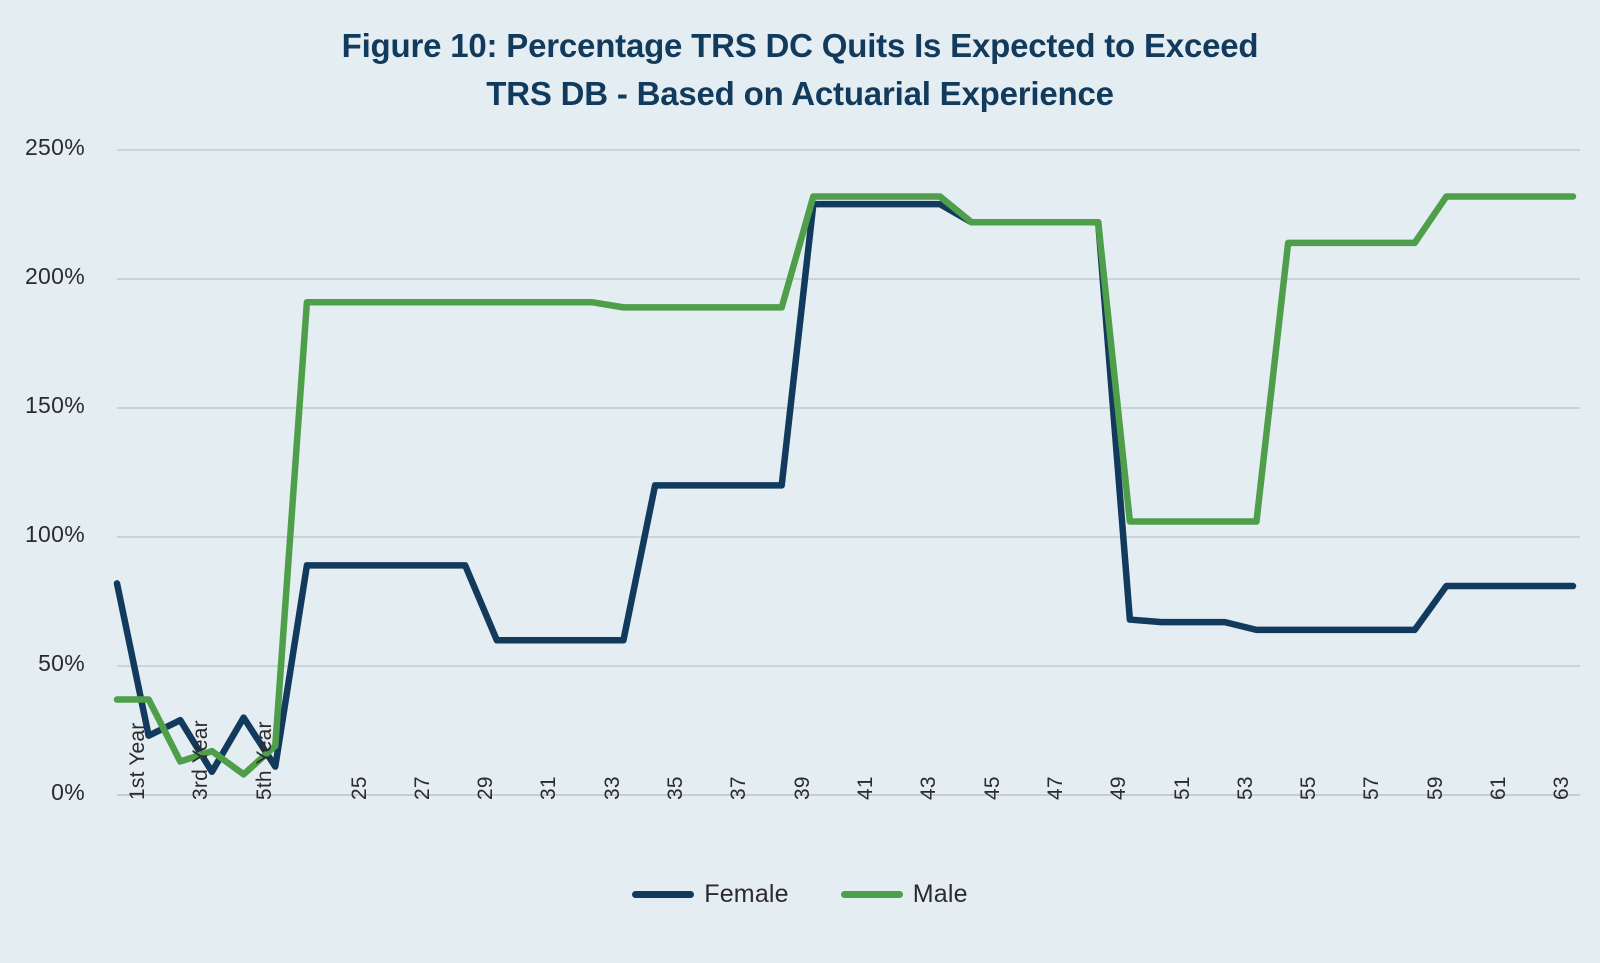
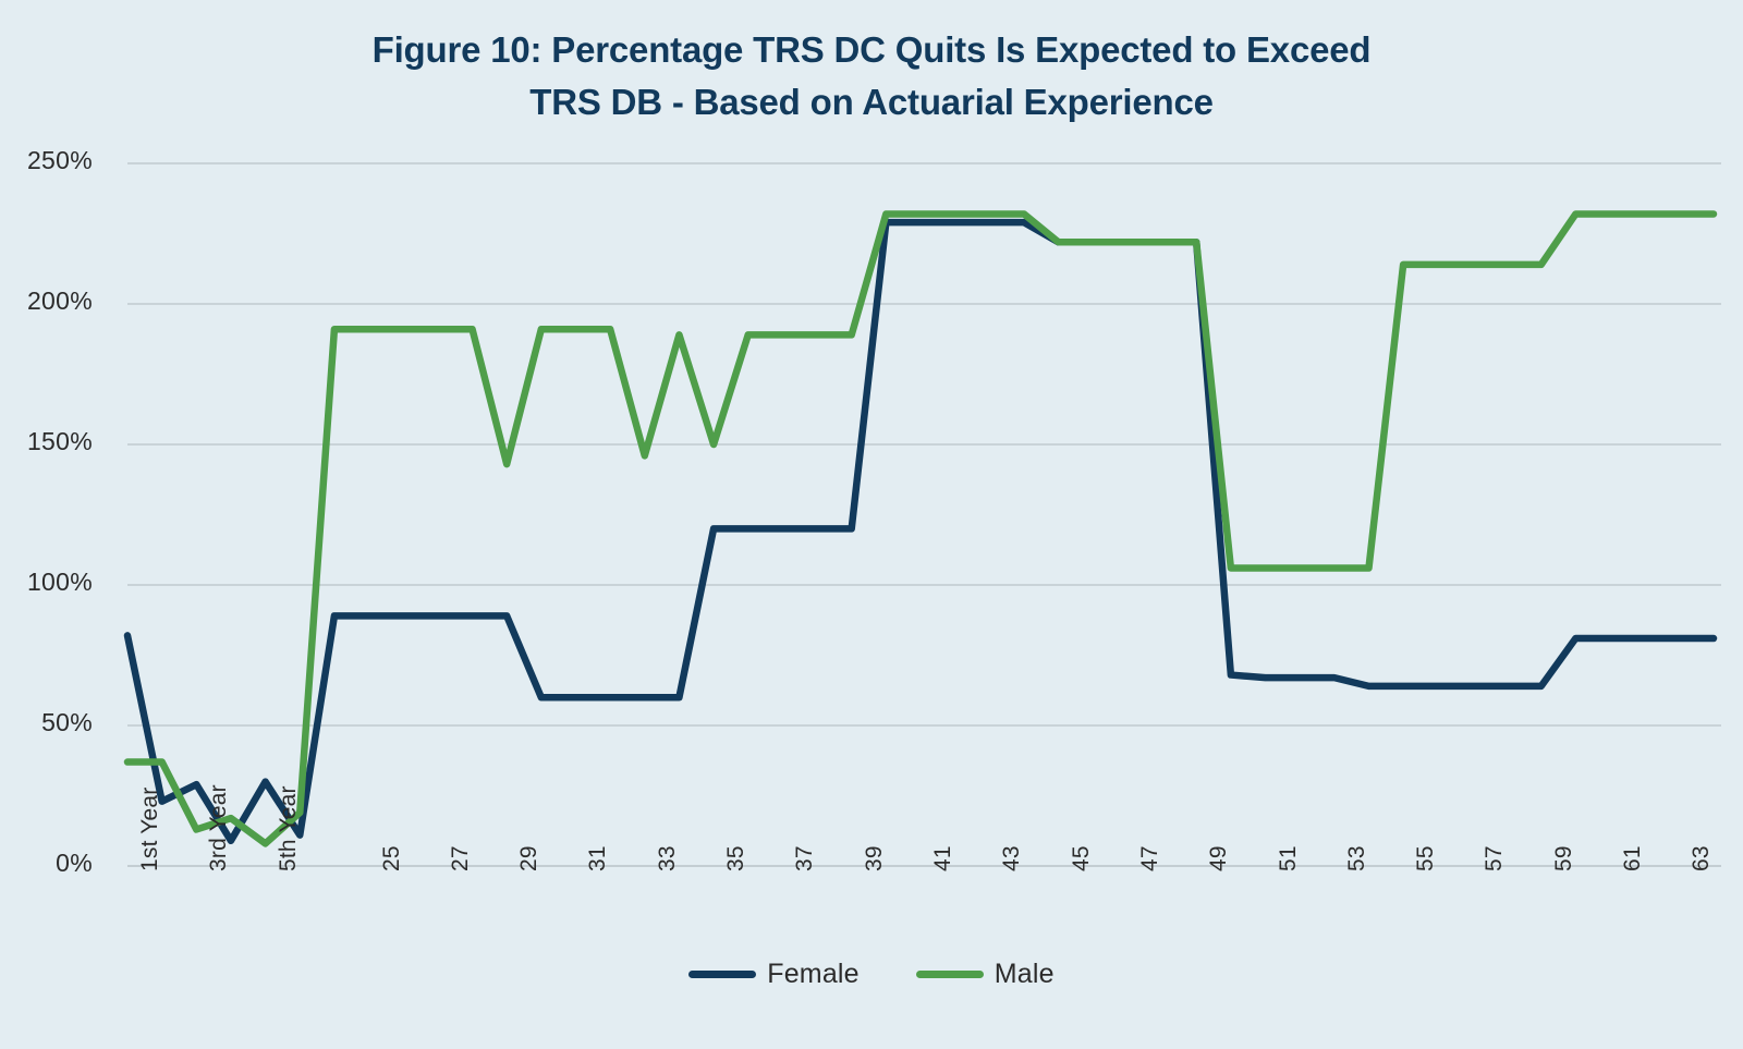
Male/29: 191% -> 143%
Male/33: 191% -> 146%
Male/35: 189% -> 150%
